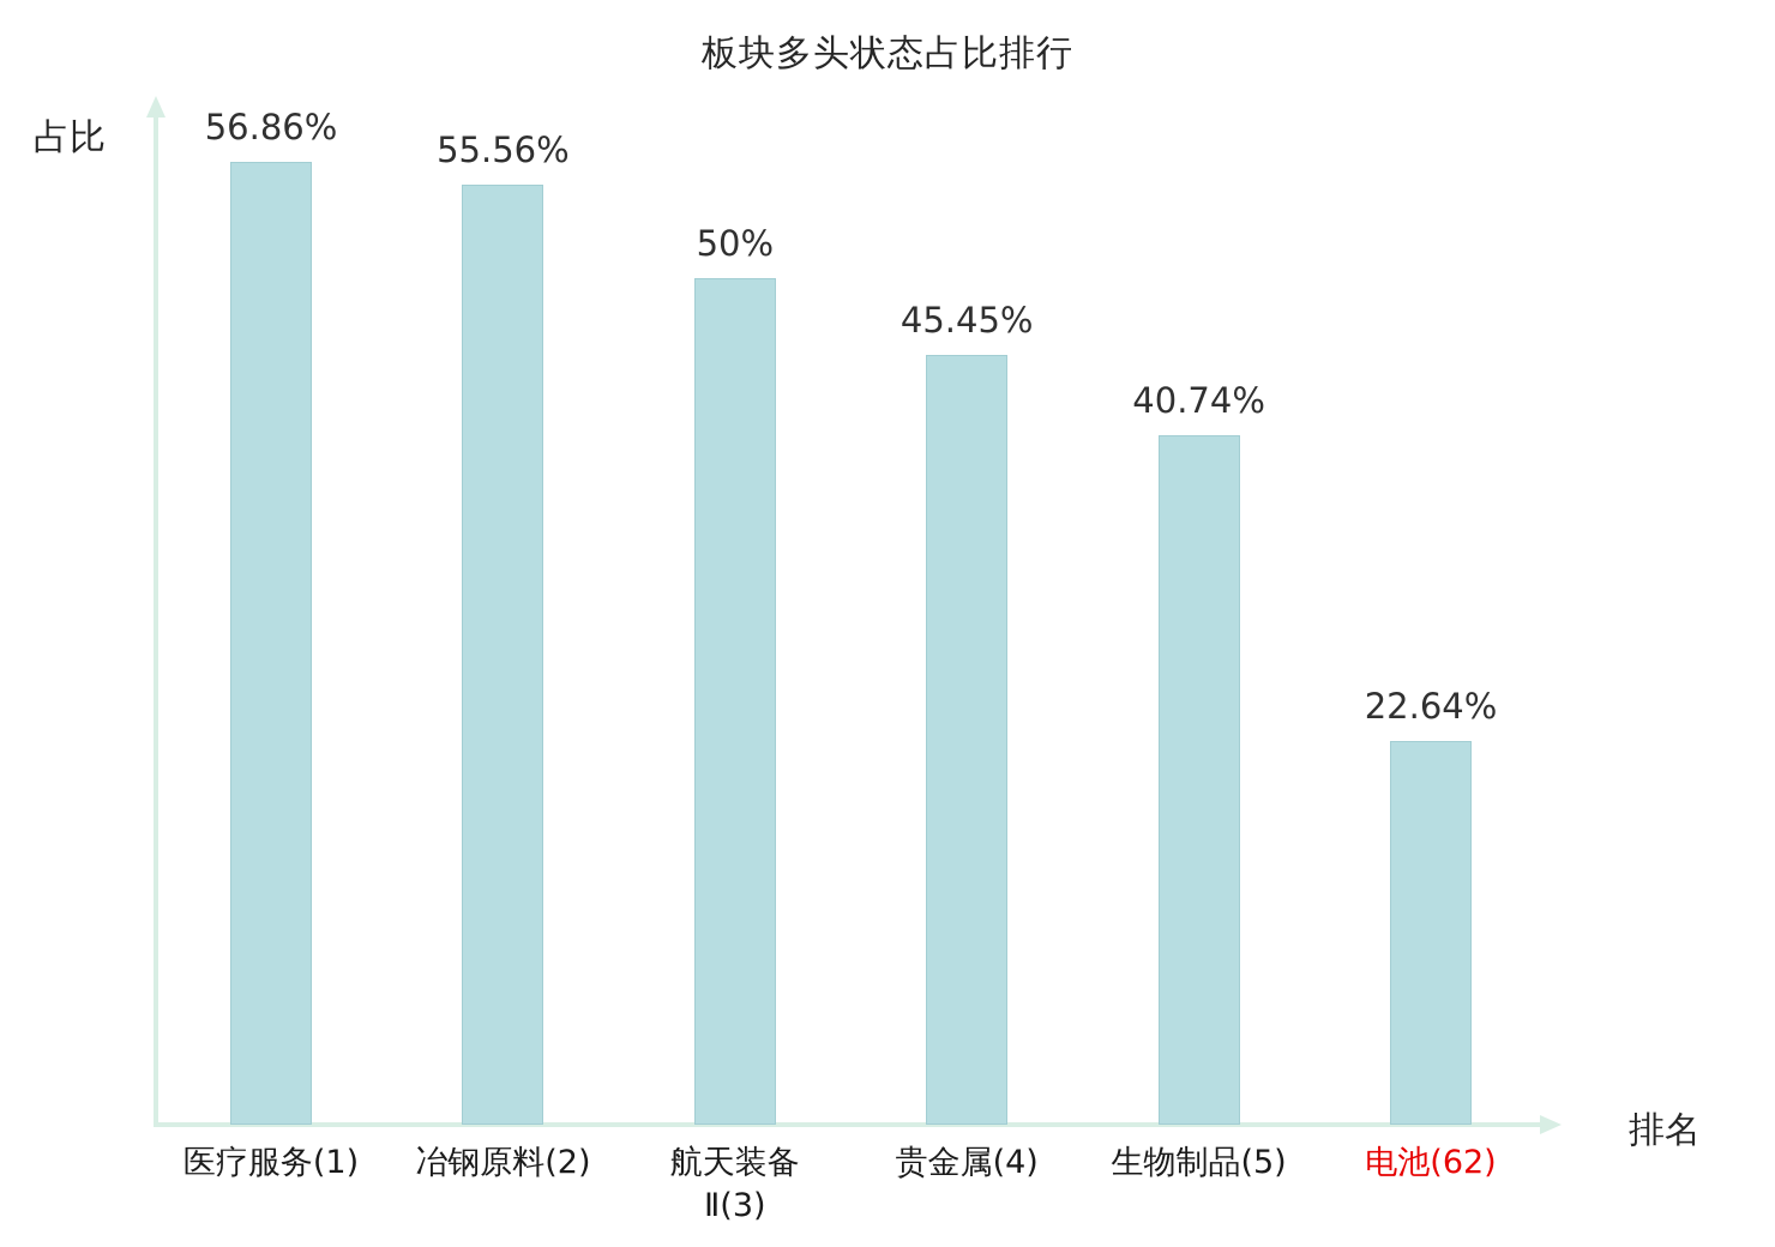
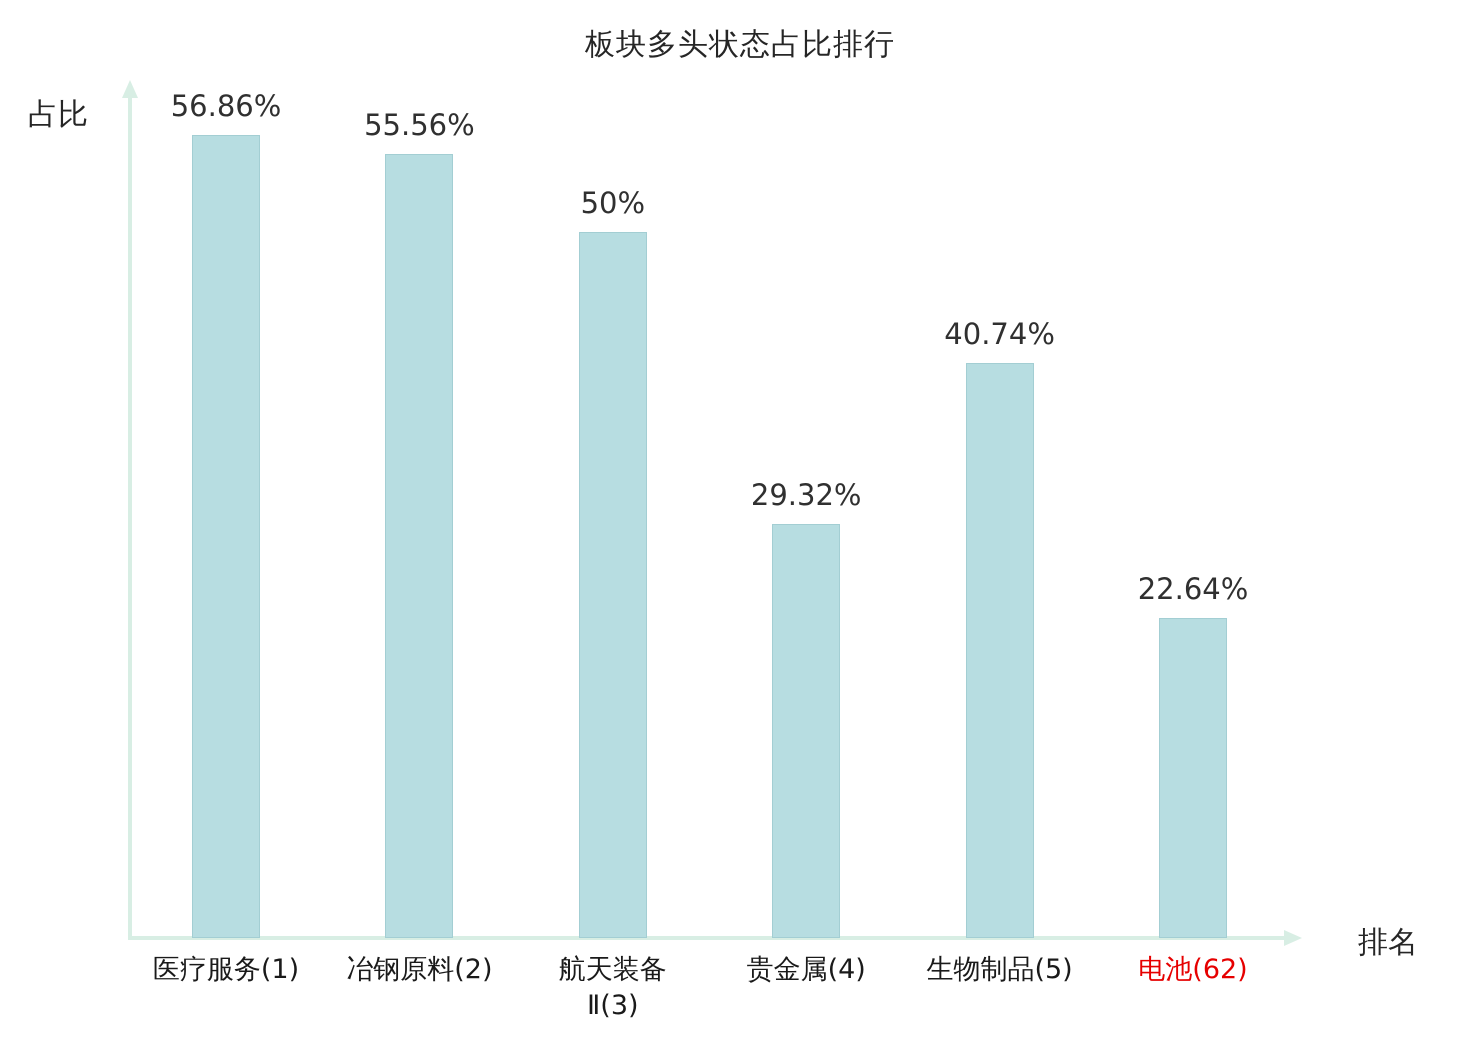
贵金属(4): 45.45% -> 29.32%
